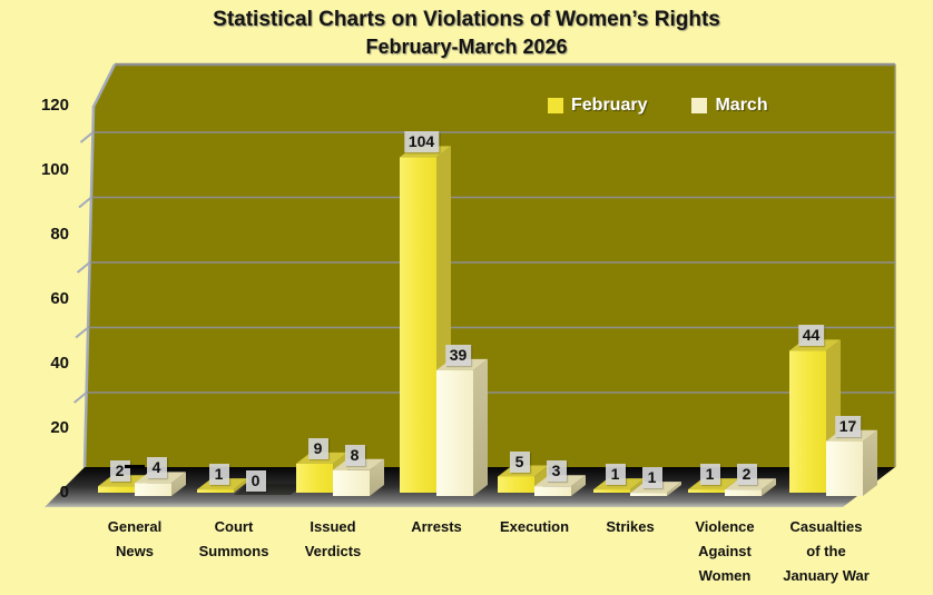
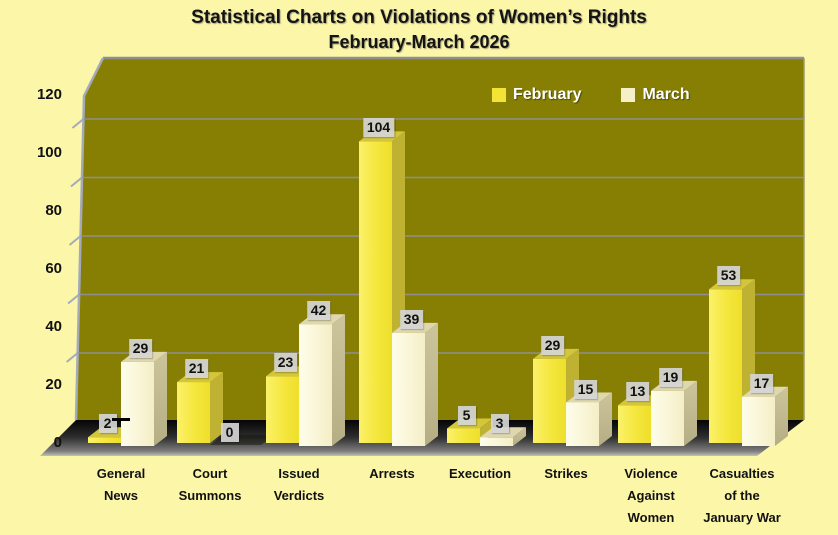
March/General News: 4 -> 29
February/Court Summons: 1 -> 21
February/Issued Verdicts: 9 -> 23
March/Issued Verdicts: 8 -> 42
February/Strikes: 1 -> 29
March/Strikes: 1 -> 15
February/Violence Against Women: 1 -> 13
March/Violence Against Women: 2 -> 19
February/Casualties of the January War: 44 -> 53
